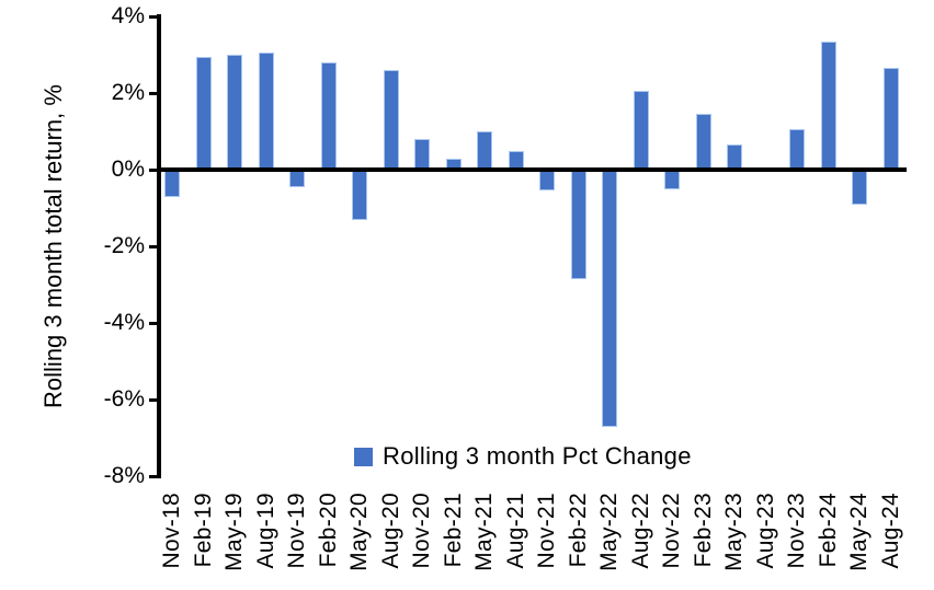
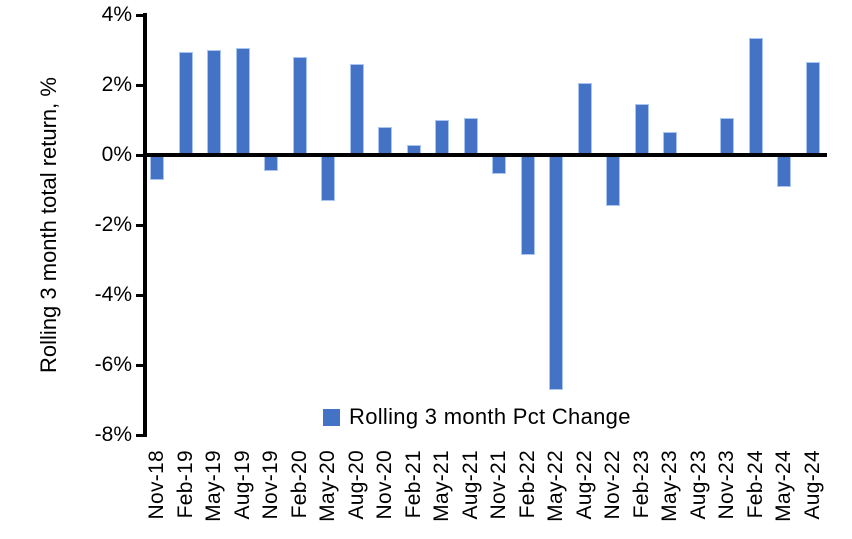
Aug-21: 0.5% -> 1.1%
Nov-22: -0.5% -> -1.4%
